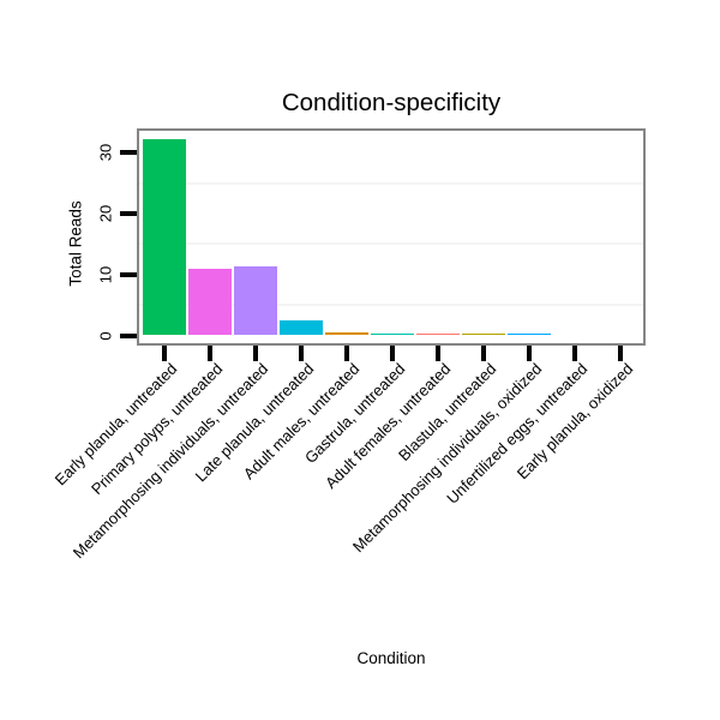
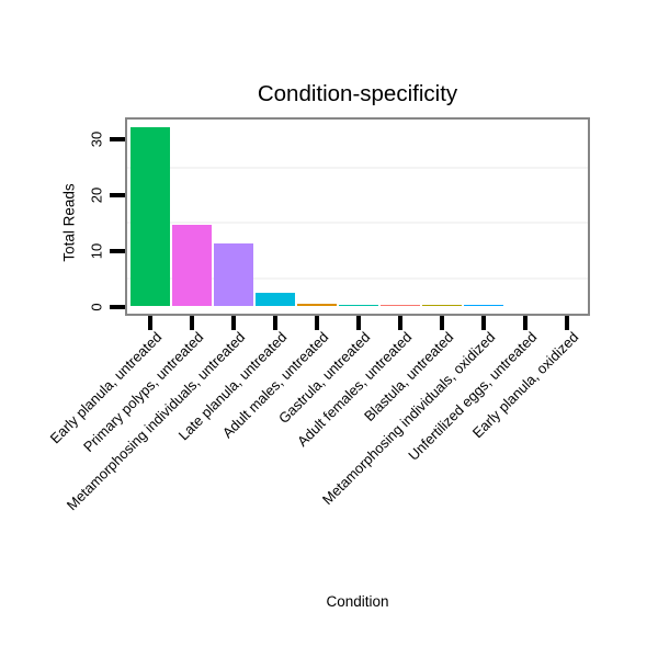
Primary polyps, untreated: 11 -> 15
